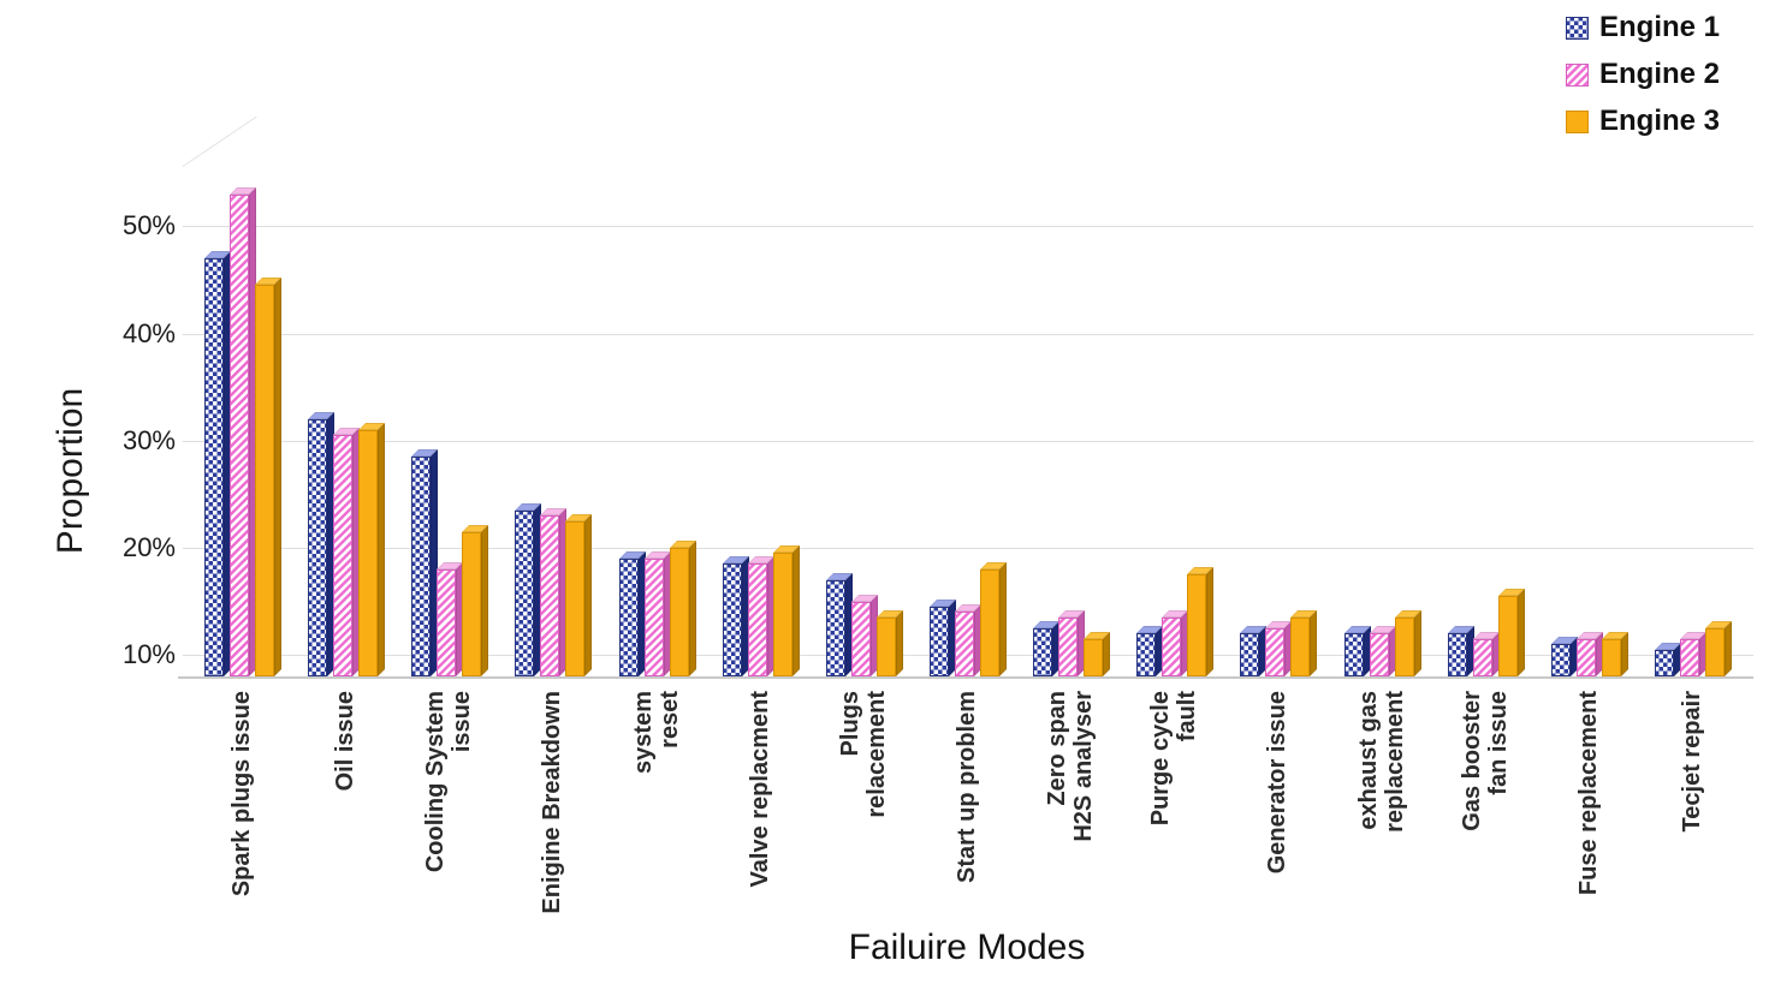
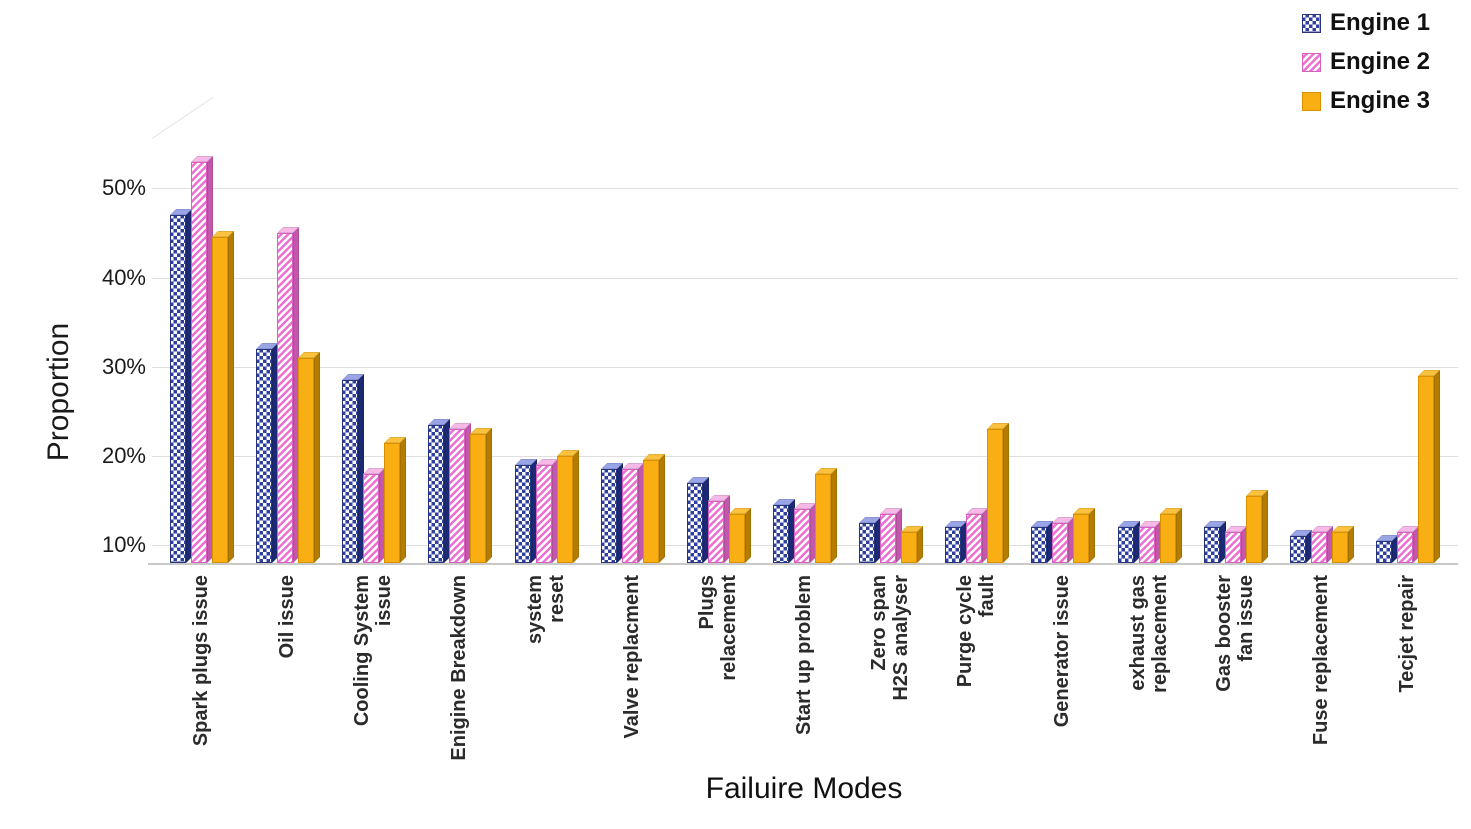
Engine 2/Oil issue: 30% -> 45%
Engine 3/Purge cycle fault: 18% -> 23%
Engine 3/Tecjet repair: 12% -> 29%
